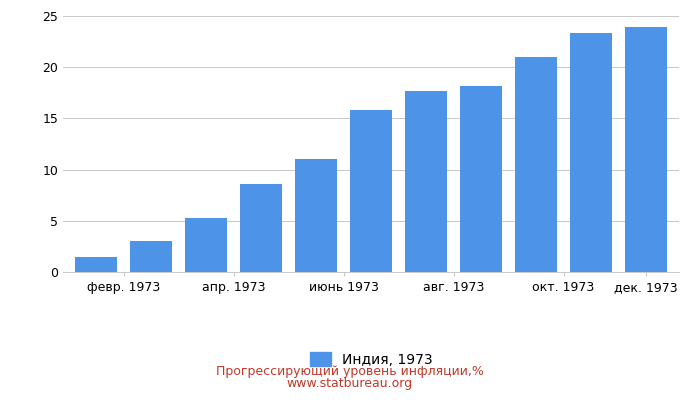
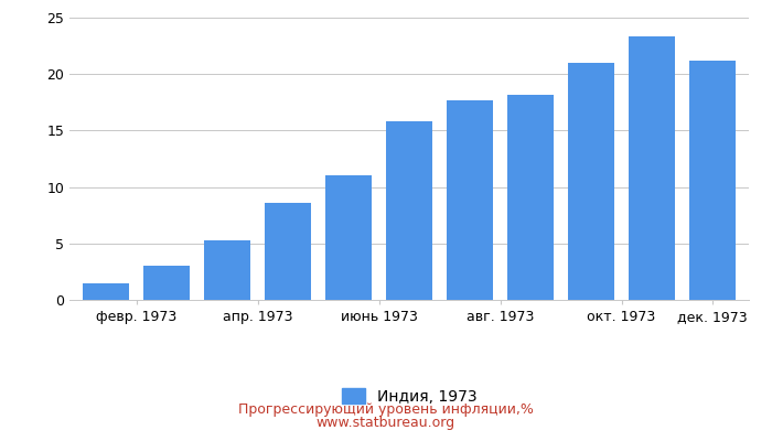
дек. 1973: 23.9 -> 21.2
